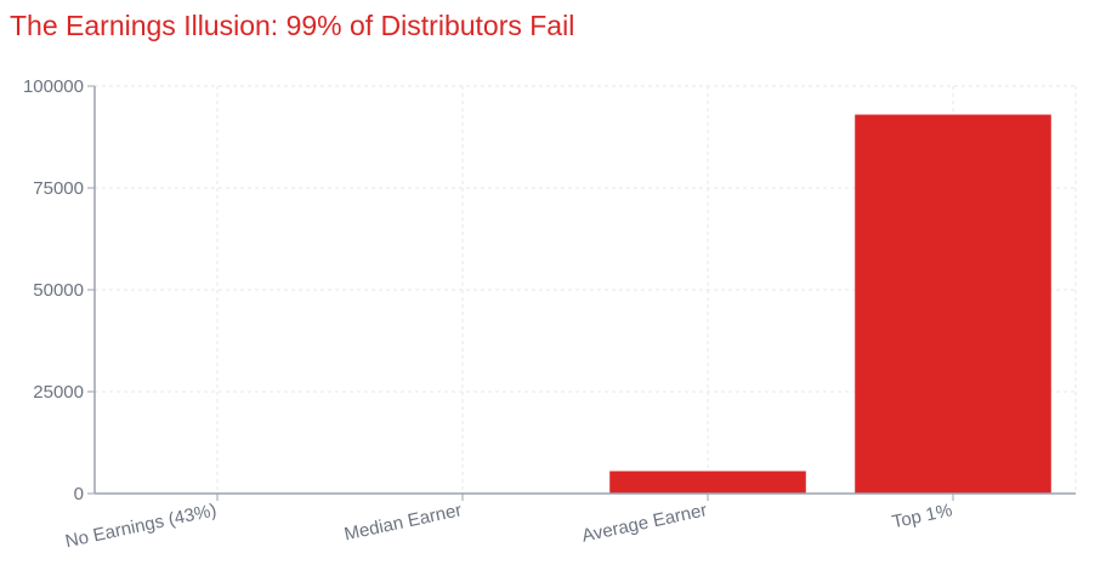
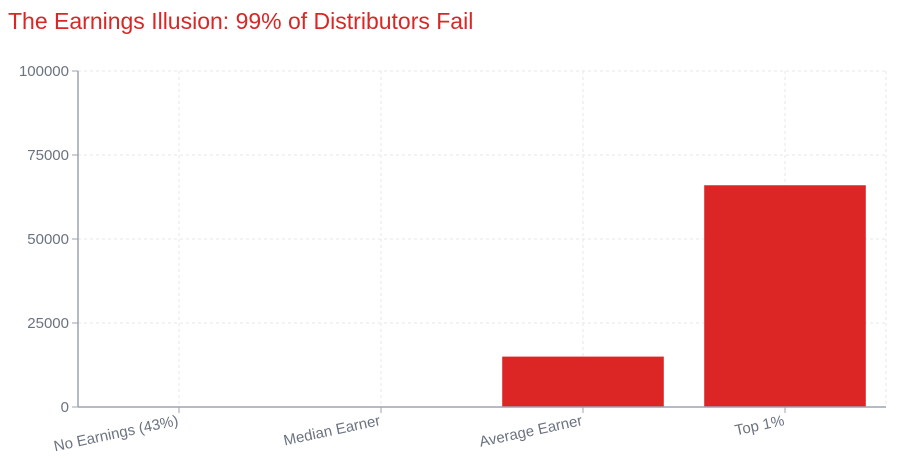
Average Earner: 6000 -> 15000
Top 1%: 93000 -> 66000
